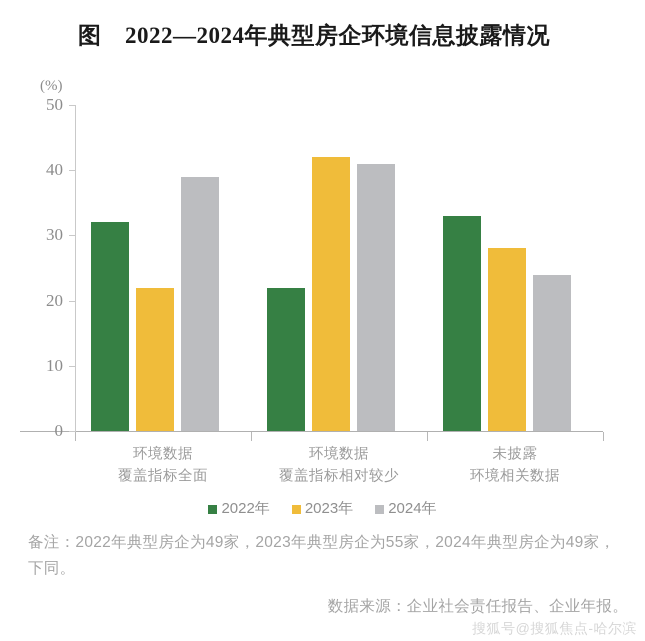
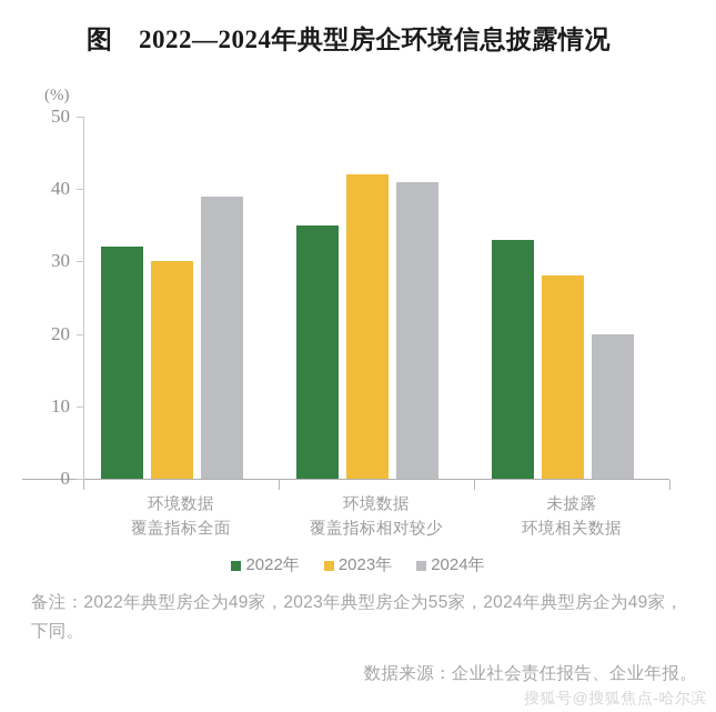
2023年/环境数据 覆盖指标全面: 22 -> 30
2022年/环境数据 覆盖指标相对较少: 22 -> 35
2024年/未披露 环境相关数据: 24 -> 20
